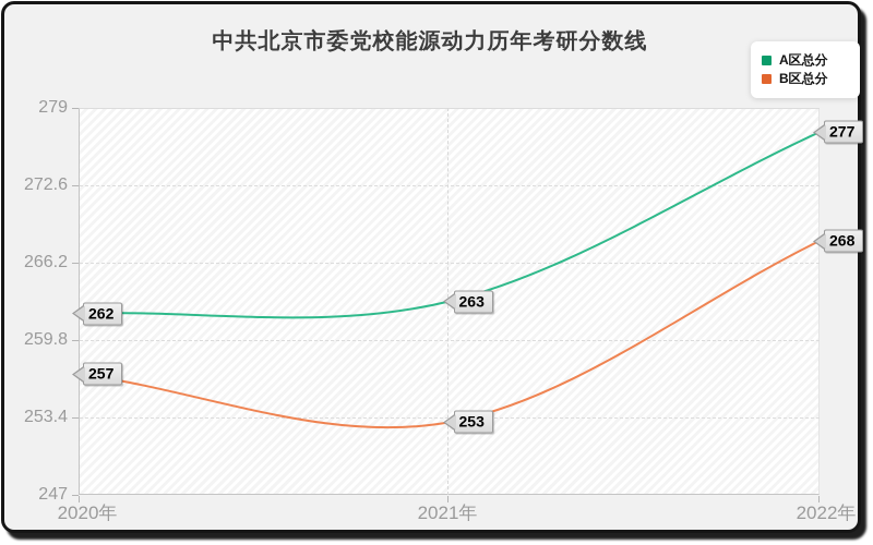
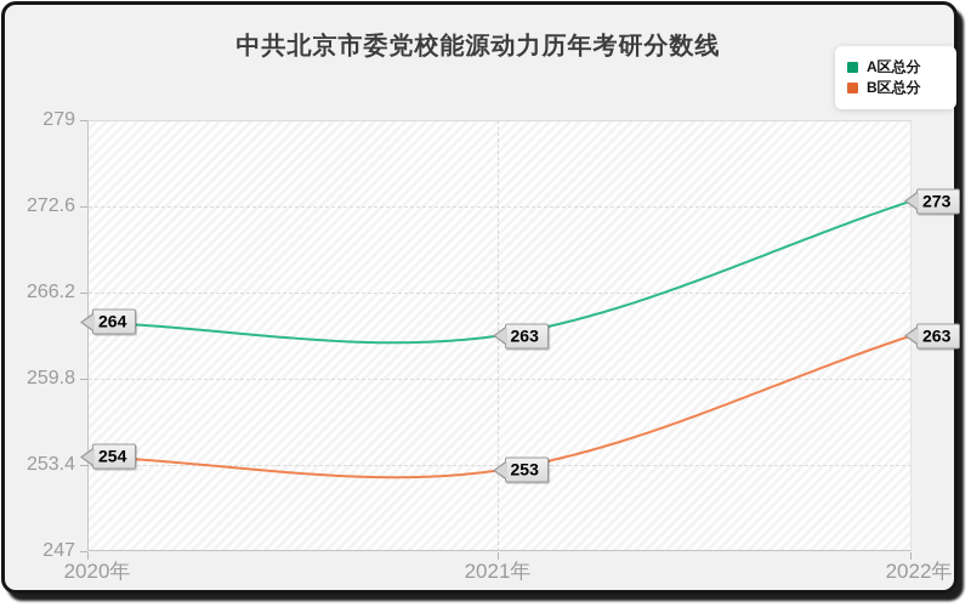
A区总分/2020年: 262 -> 264
B区总分/2020年: 257 -> 254
A区总分/2022年: 277 -> 273
B区总分/2022年: 268 -> 263
